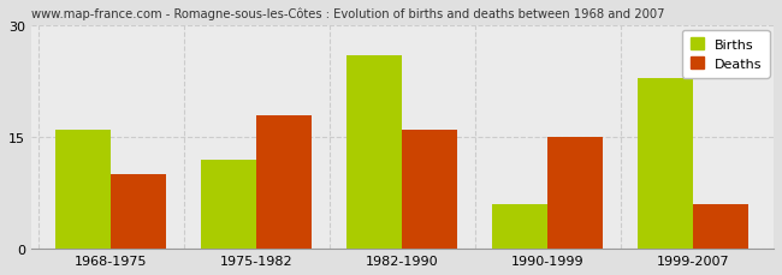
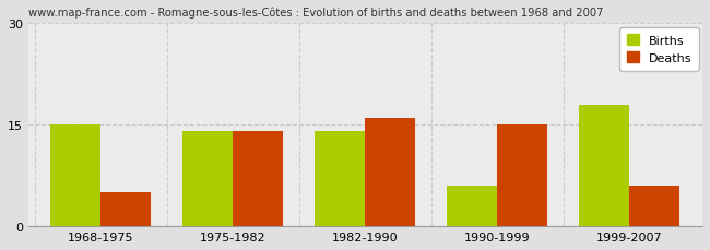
Births/1968-1975: 16 -> 15
Deaths/1968-1975: 10 -> 5
Births/1975-1982: 12 -> 14
Deaths/1975-1982: 18 -> 14
Births/1982-1990: 26 -> 14
Births/1999-2007: 23 -> 18
